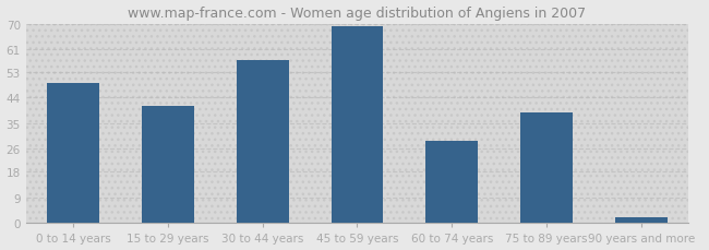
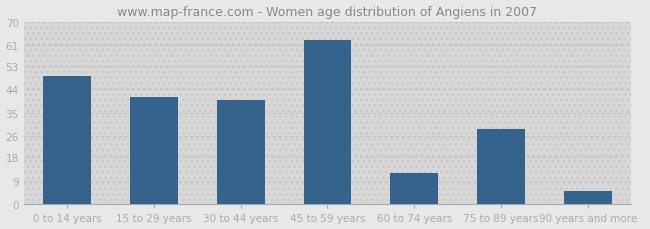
30 to 44 years: 57 -> 40
45 to 59 years: 69 -> 63
60 to 74 years: 29 -> 12
75 to 89 years: 39 -> 29
90 years and more: 2 -> 5
